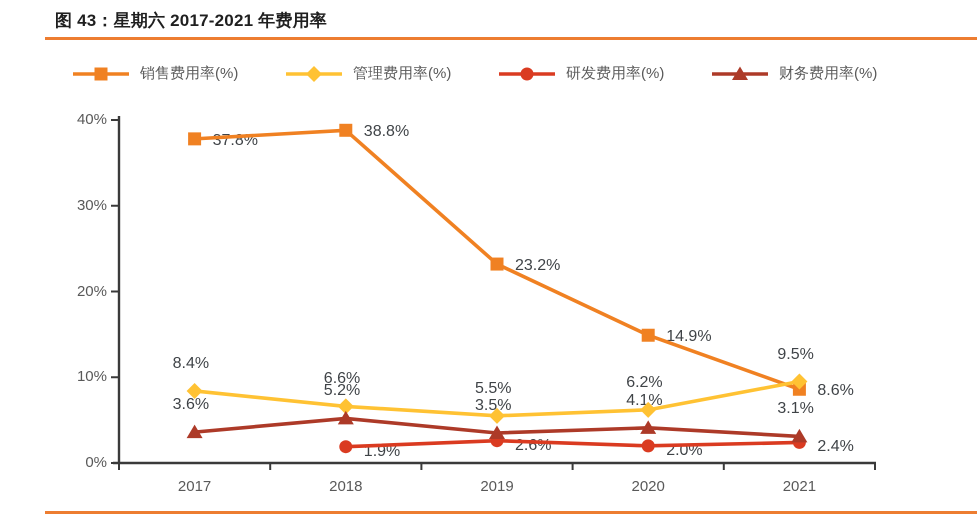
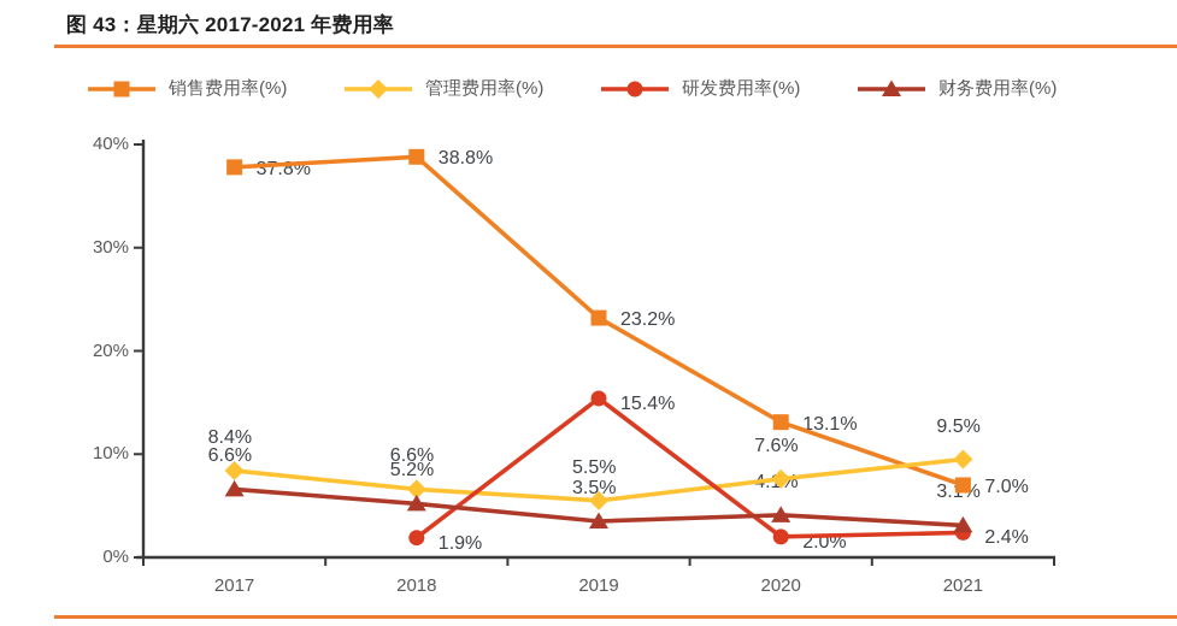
财务费用率(%)/2017: 3.6% -> 6.6%
研发费用率(%)/2019: 2.6% -> 15.4%
销售费用率(%)/2020: 14.9% -> 13.1%
管理费用率(%)/2020: 6.2% -> 7.6%
销售费用率(%)/2021: 8.6% -> 7.0%
